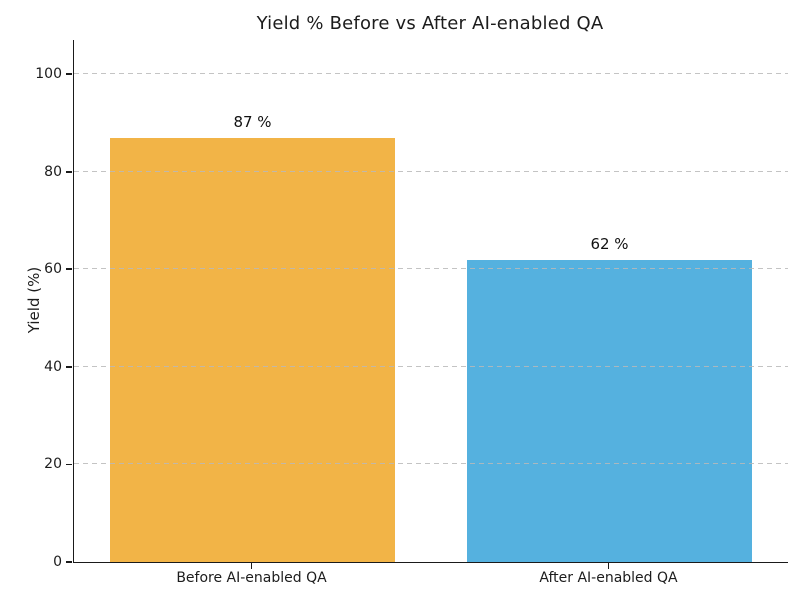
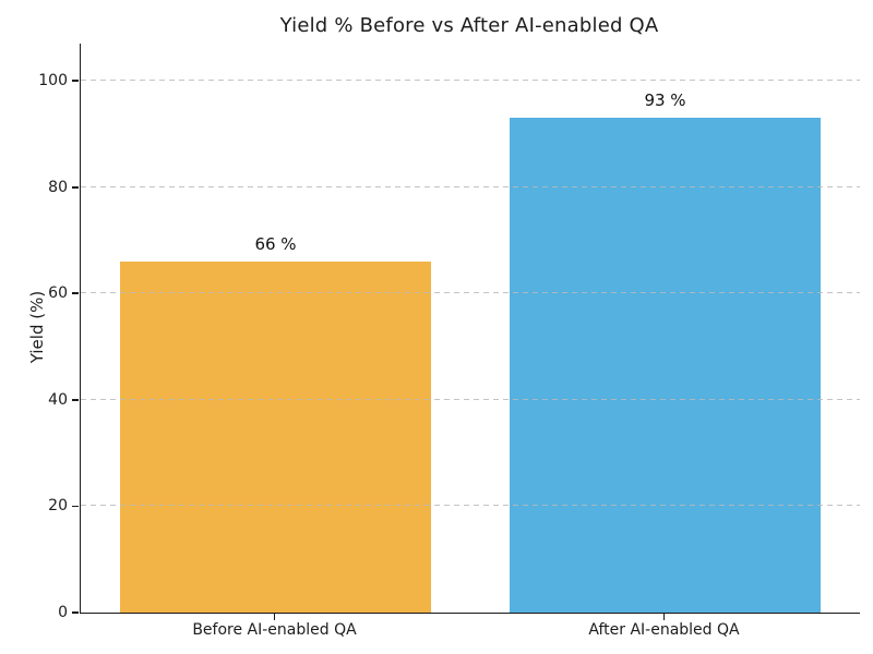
Before AI-enabled QA: 87 -> 66
After AI-enabled QA: 62 -> 93
